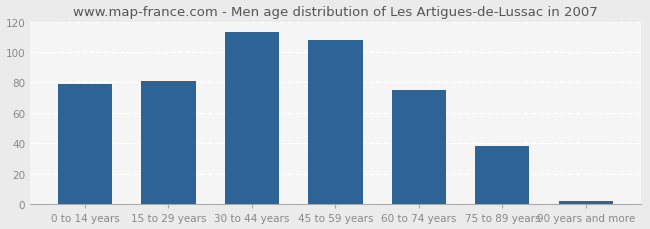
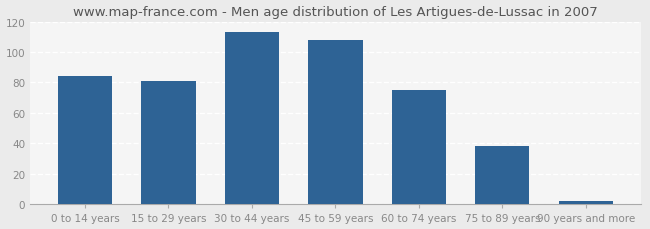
0 to 14 years: 79 -> 84
